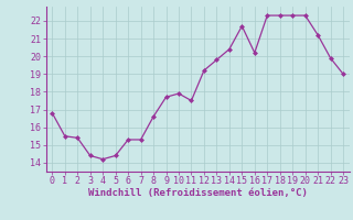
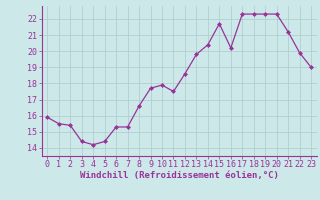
0: 16.8 -> 15.9
12: 19.2 -> 18.6
